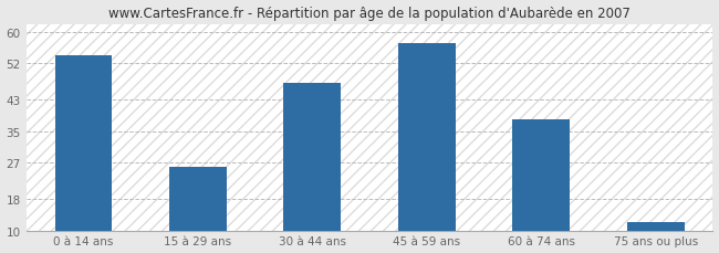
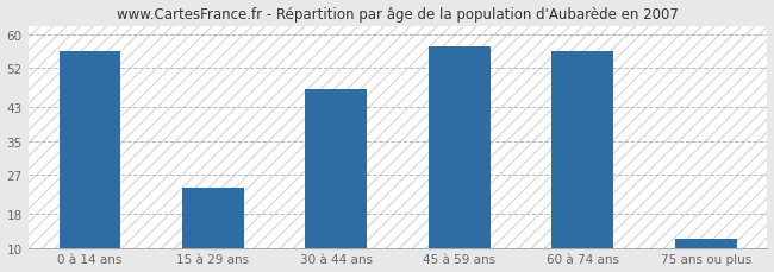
0 à 14 ans: 54 -> 56
15 à 29 ans: 26 -> 24
60 à 74 ans: 38 -> 56
